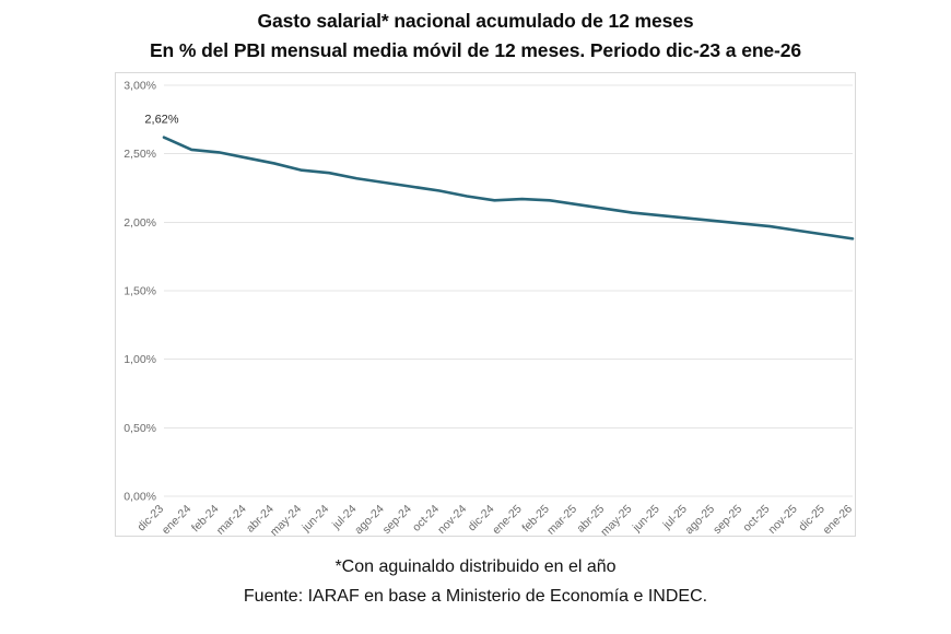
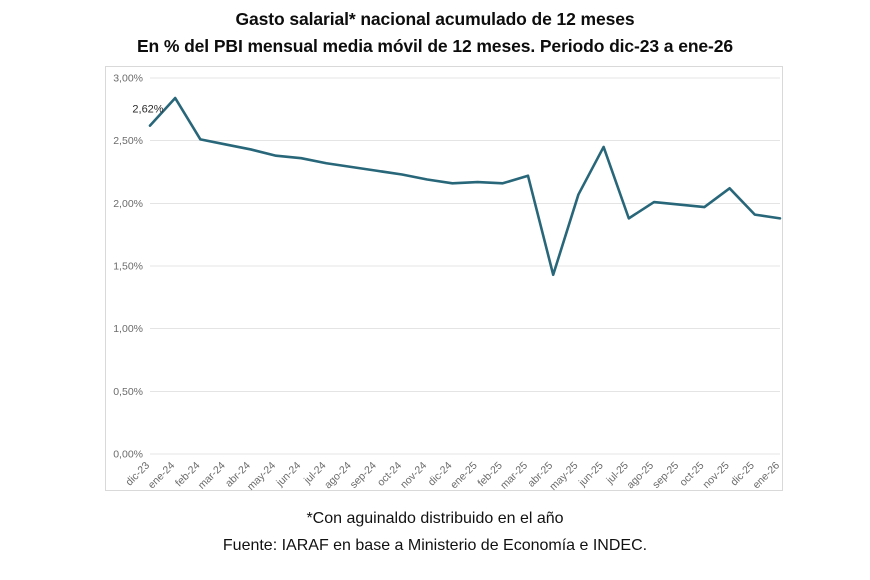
ene-24: 2,53% -> 2,84%
mar-25: 2,13% -> 2,22%
abr-25: 2,10% -> 1,43%
jun-25: 2,05% -> 2,45%
jul-25: 2,03% -> 1,88%
nov-25: 1,94% -> 2,12%
